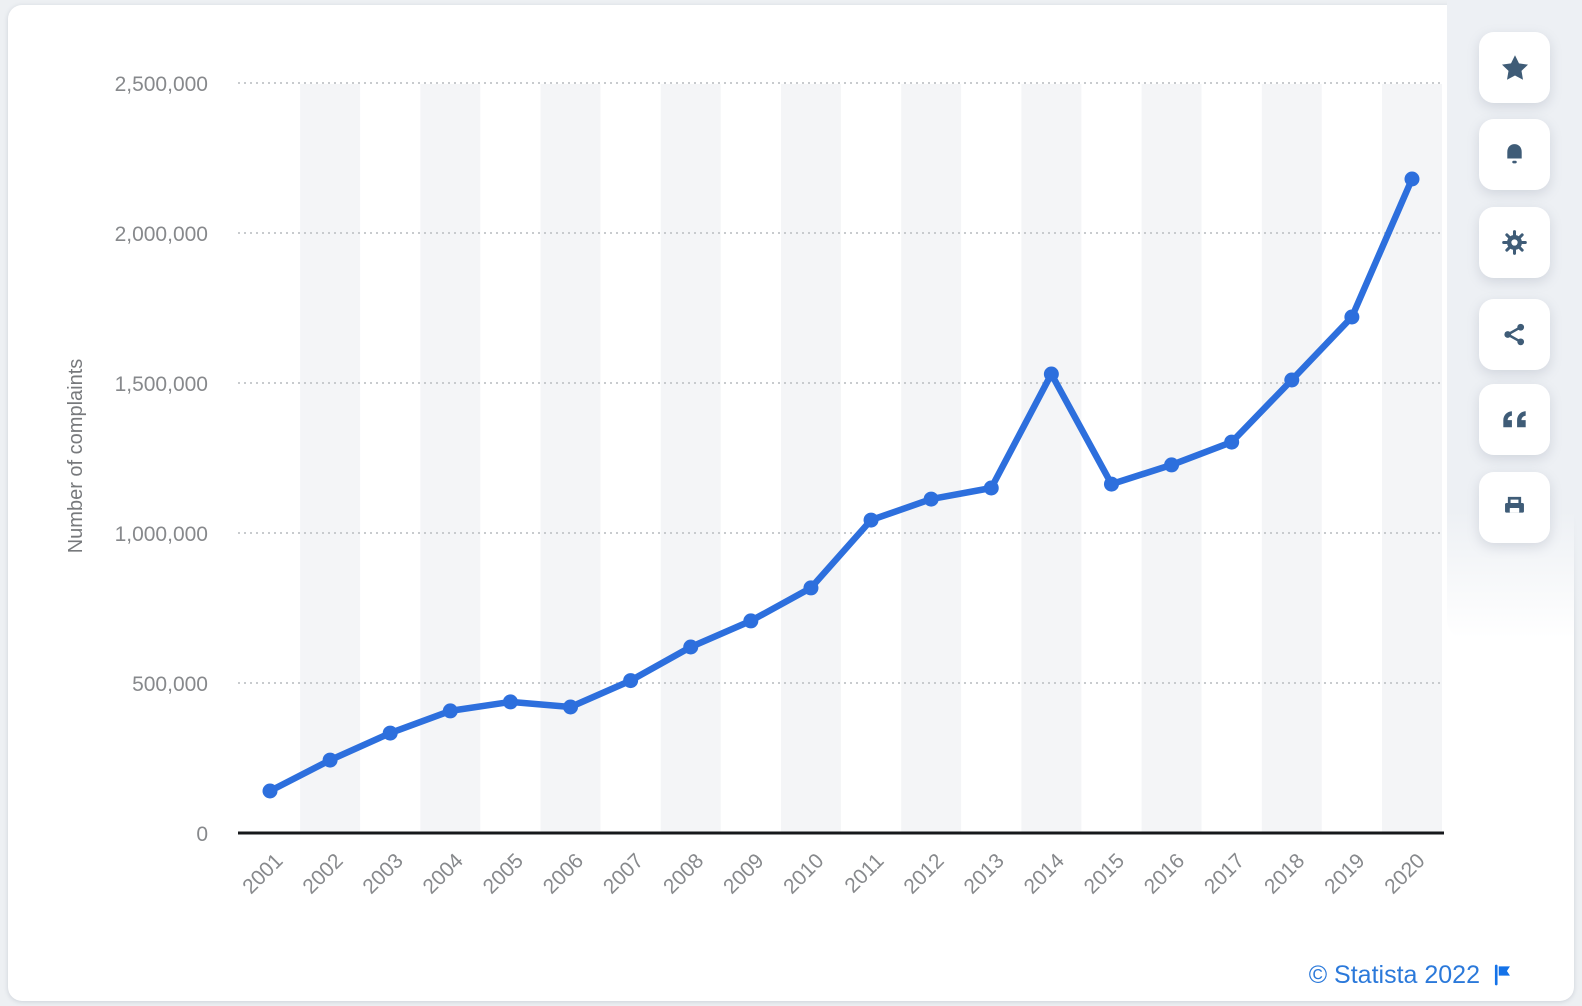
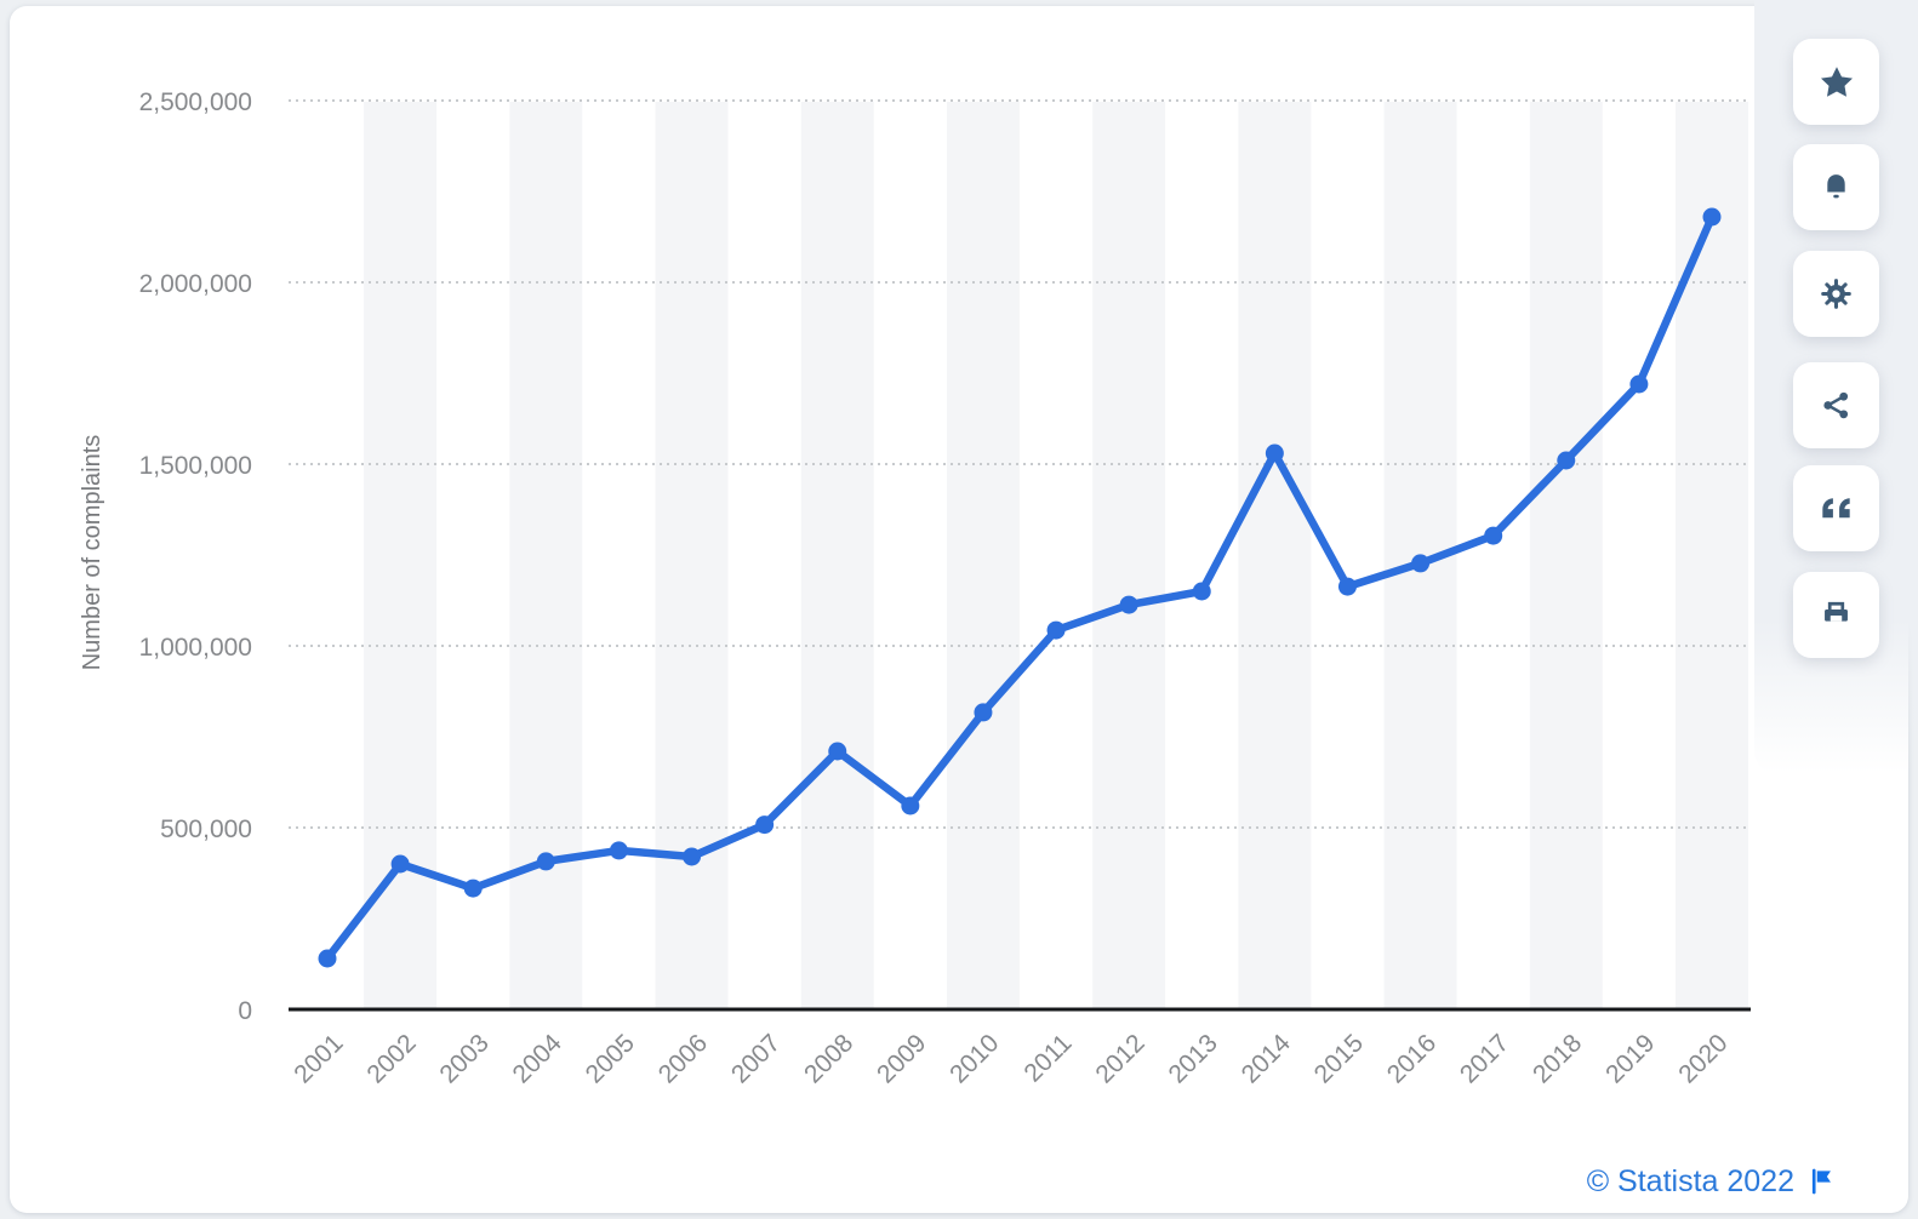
2002: 240000 -> 400000
2008: 620000 -> 710000
2009: 710000 -> 560000
